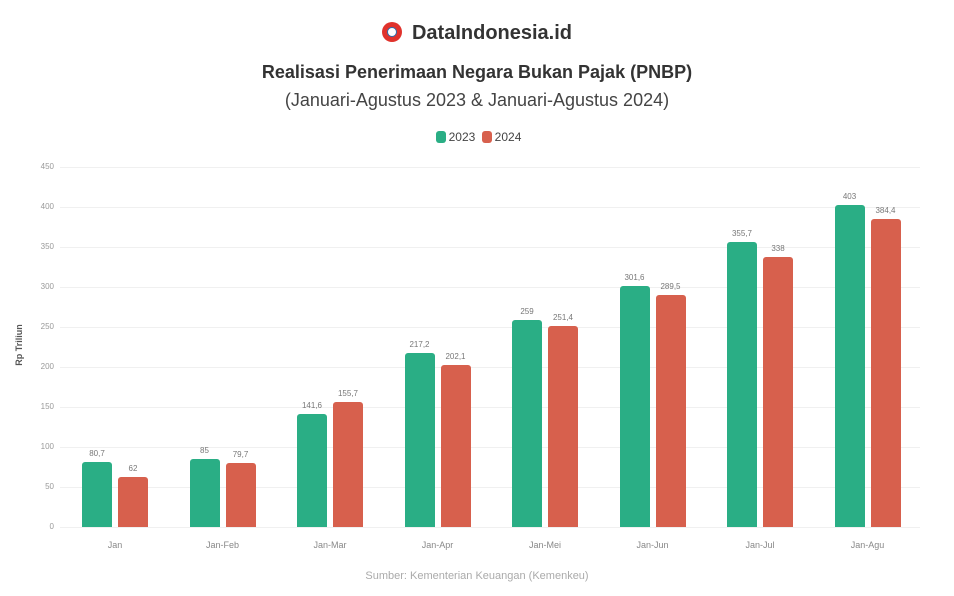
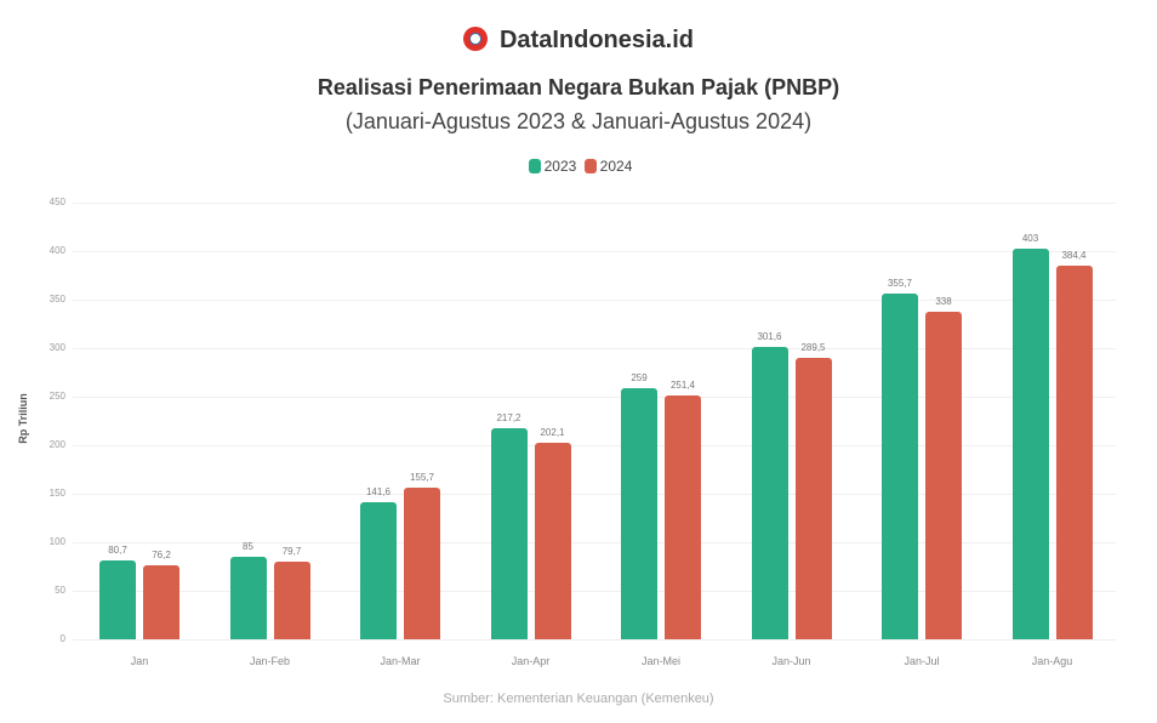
2024/Jan: 62 -> 76,2
